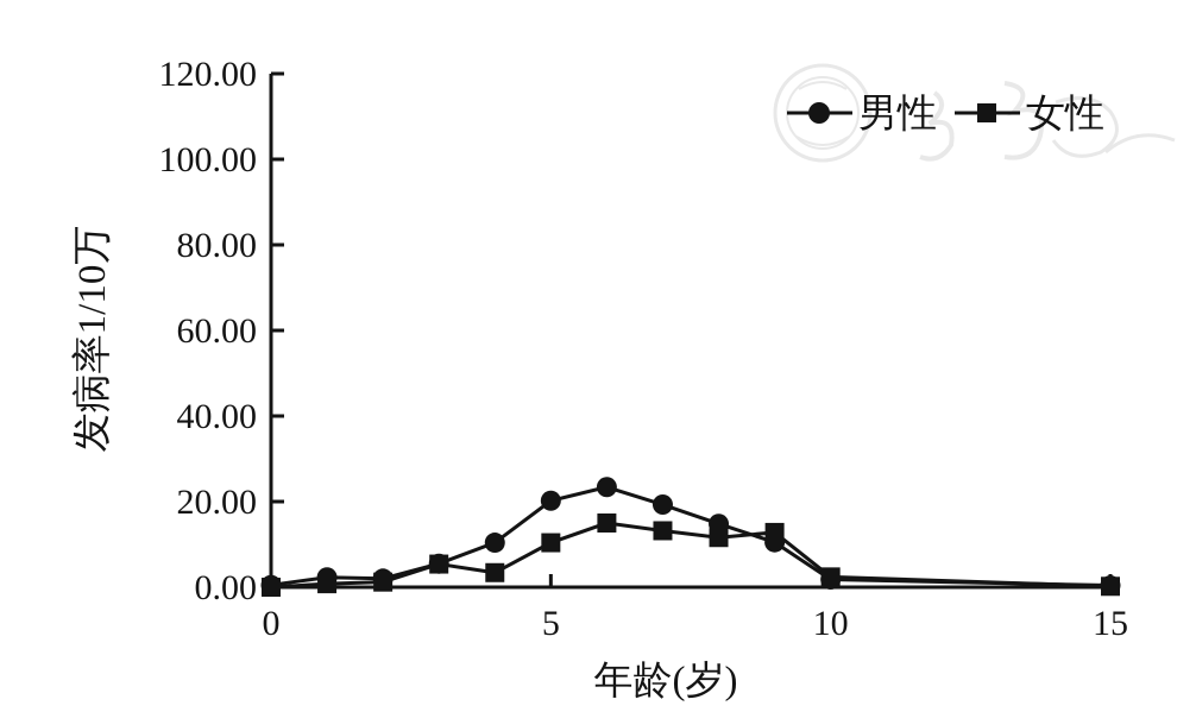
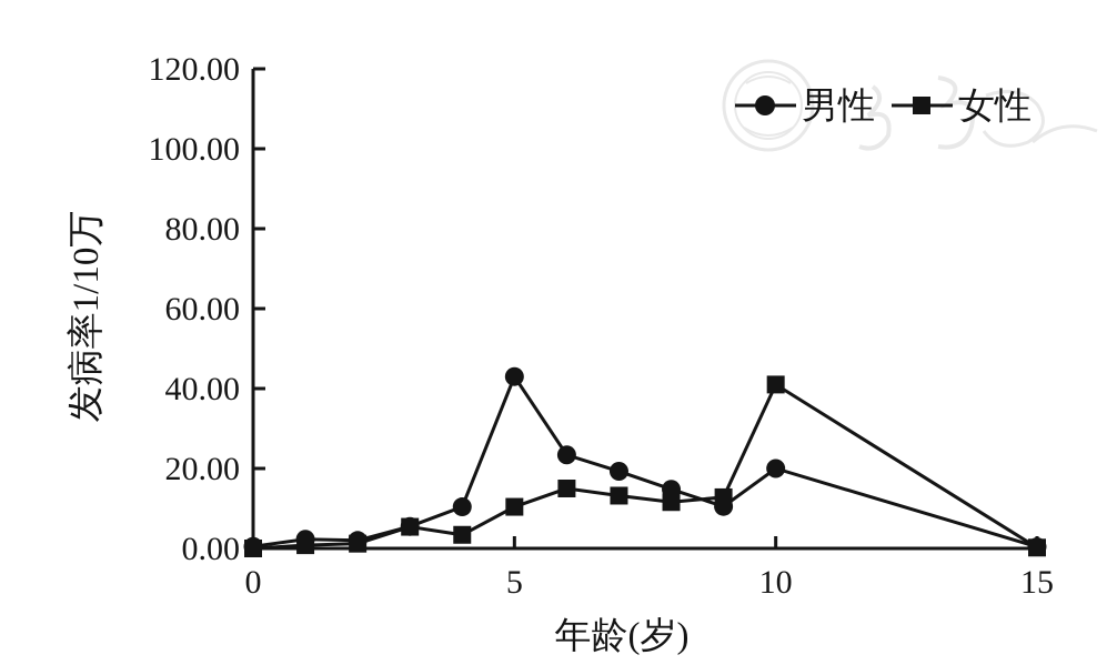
男性/5: 20 -> 43
男性/10: 2 -> 20
女性/10: 2 -> 41
